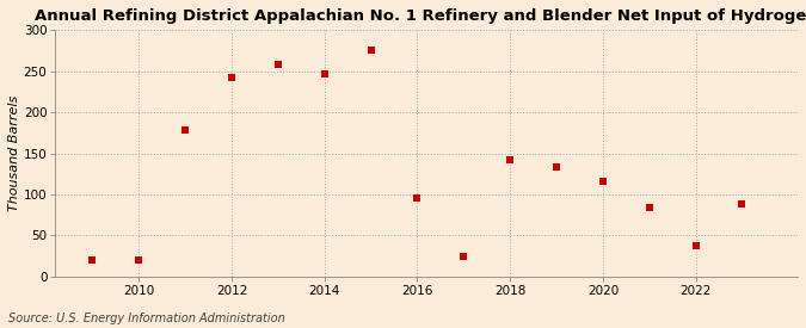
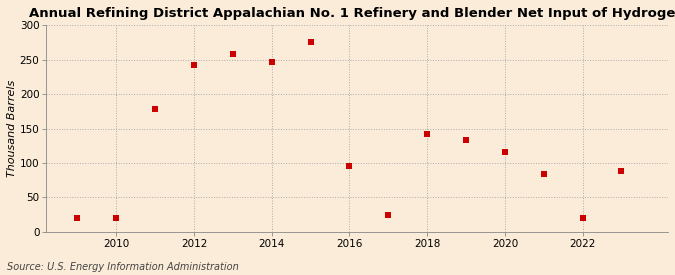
2022: 38 -> 20
